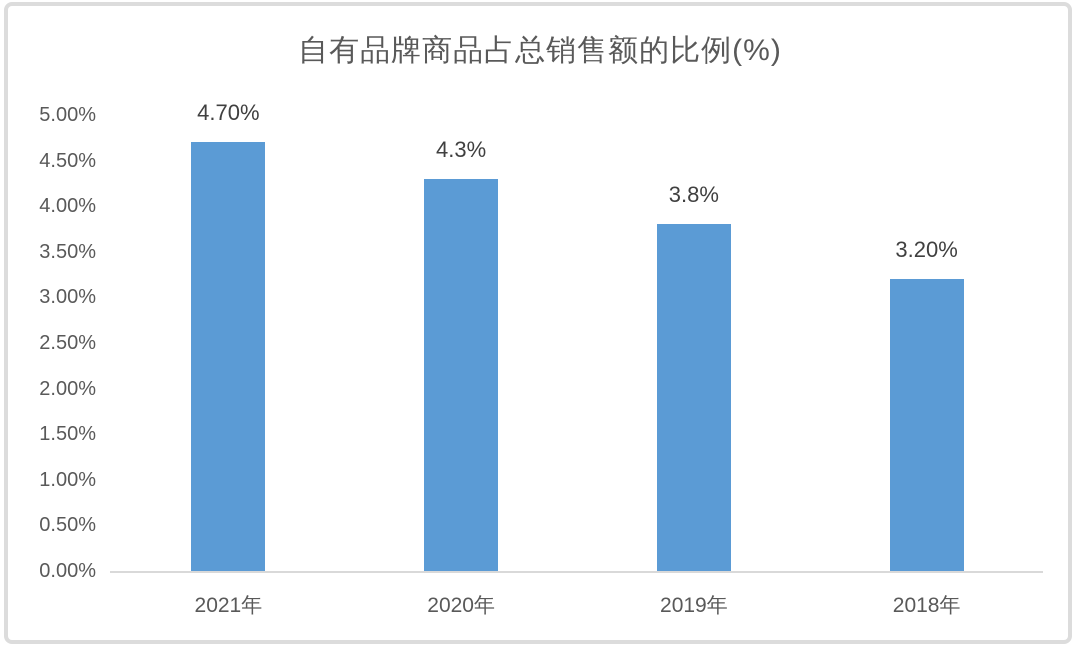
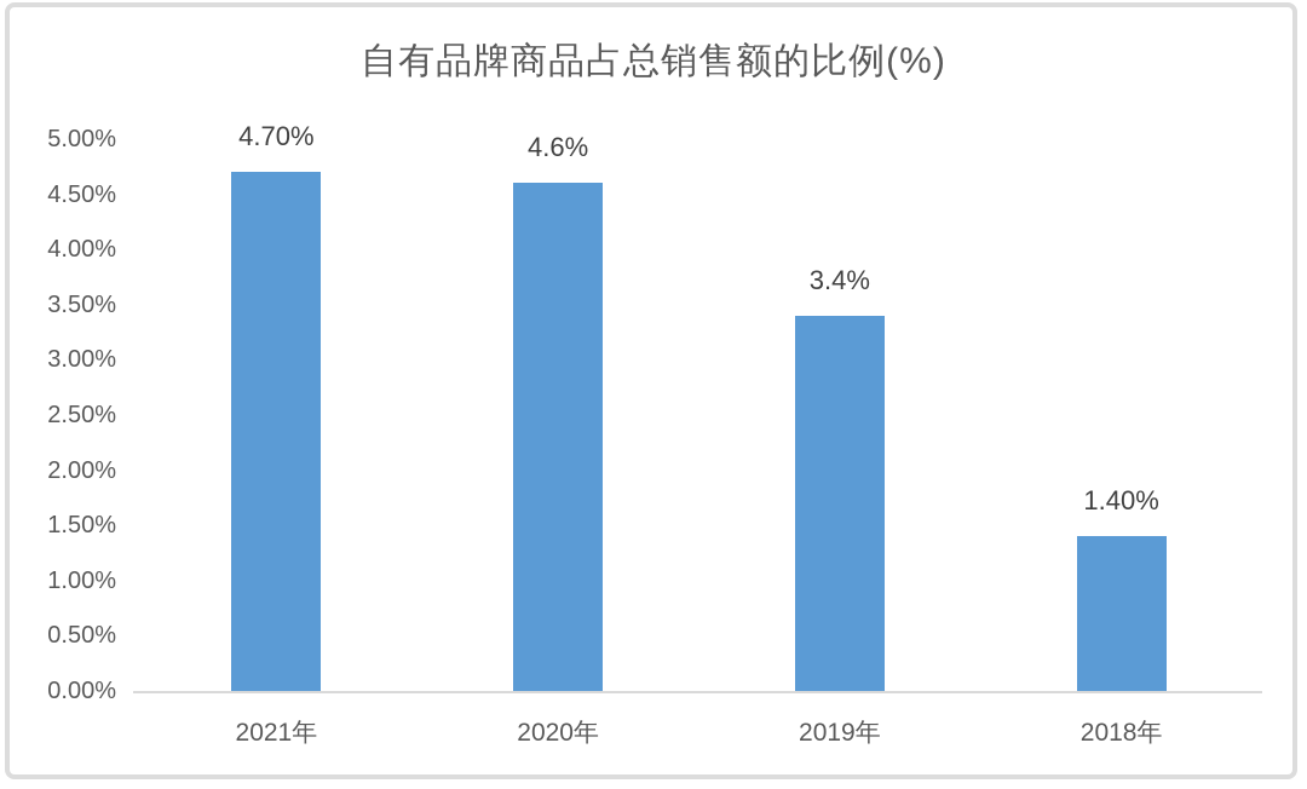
2020年: 4.3% -> 4.6%
2019年: 3.8% -> 3.4%
2018年: 3.20% -> 1.40%
